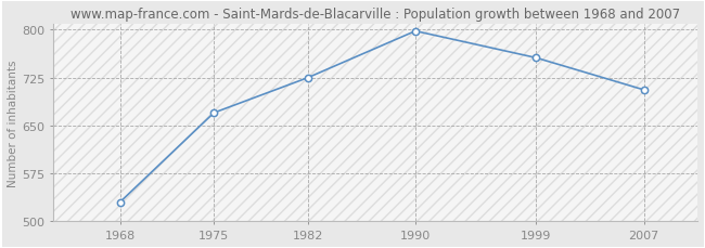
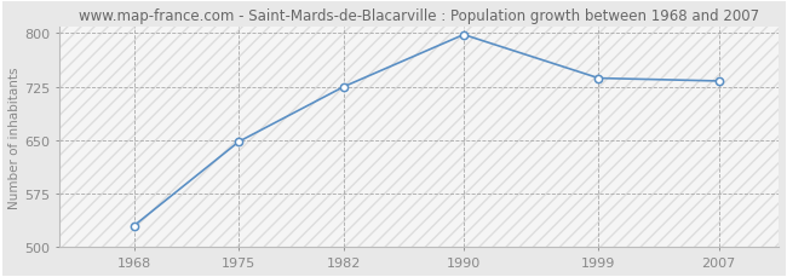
1975: 670 -> 648
1999: 756 -> 737
2007: 706 -> 733
